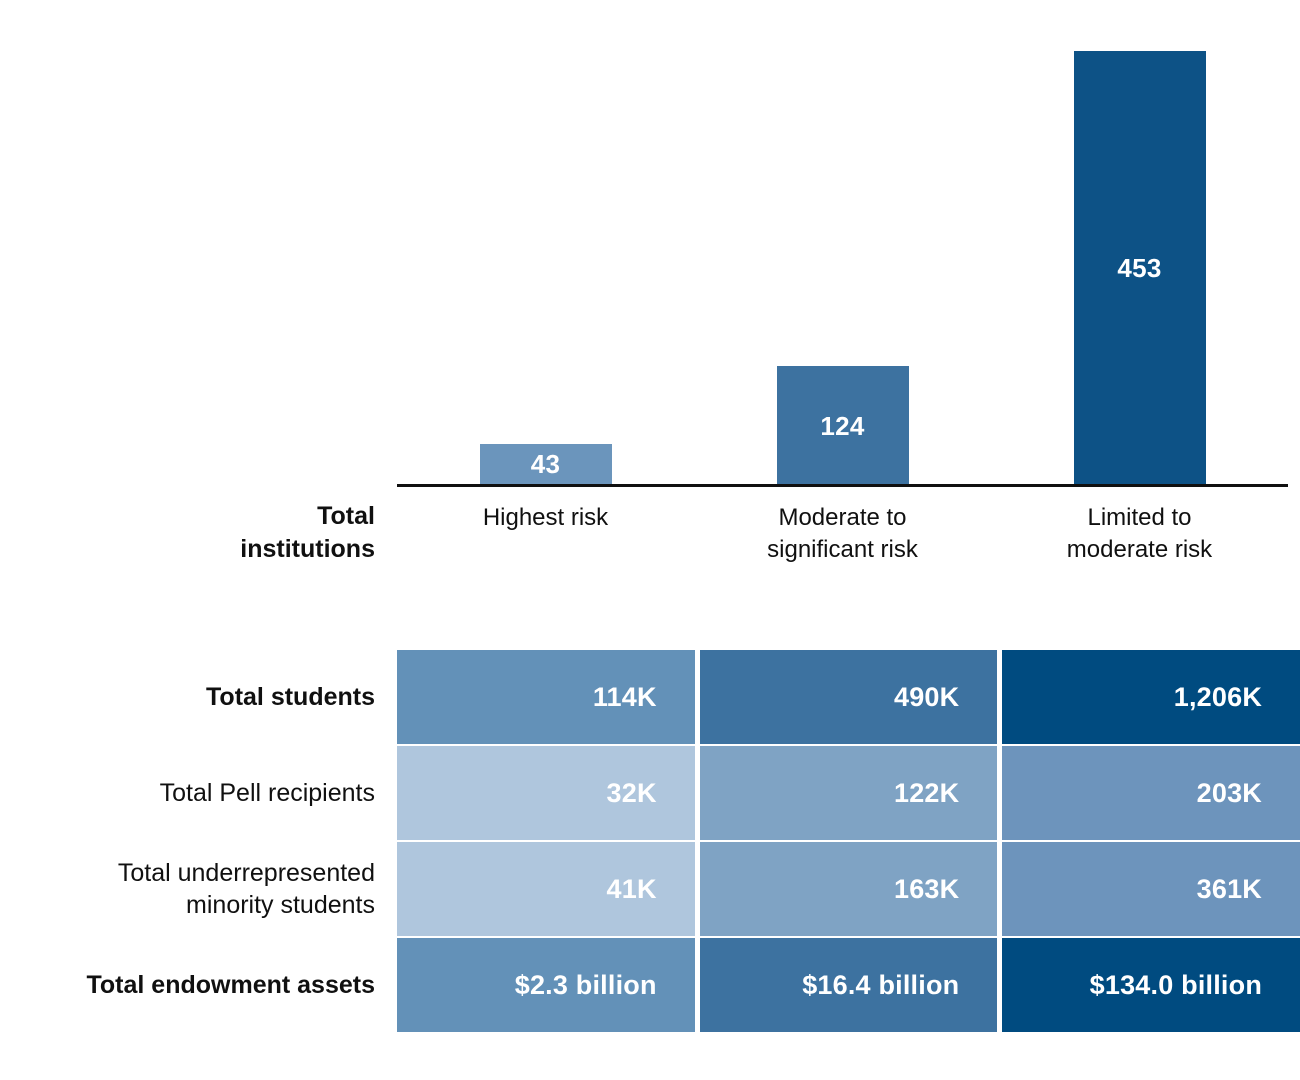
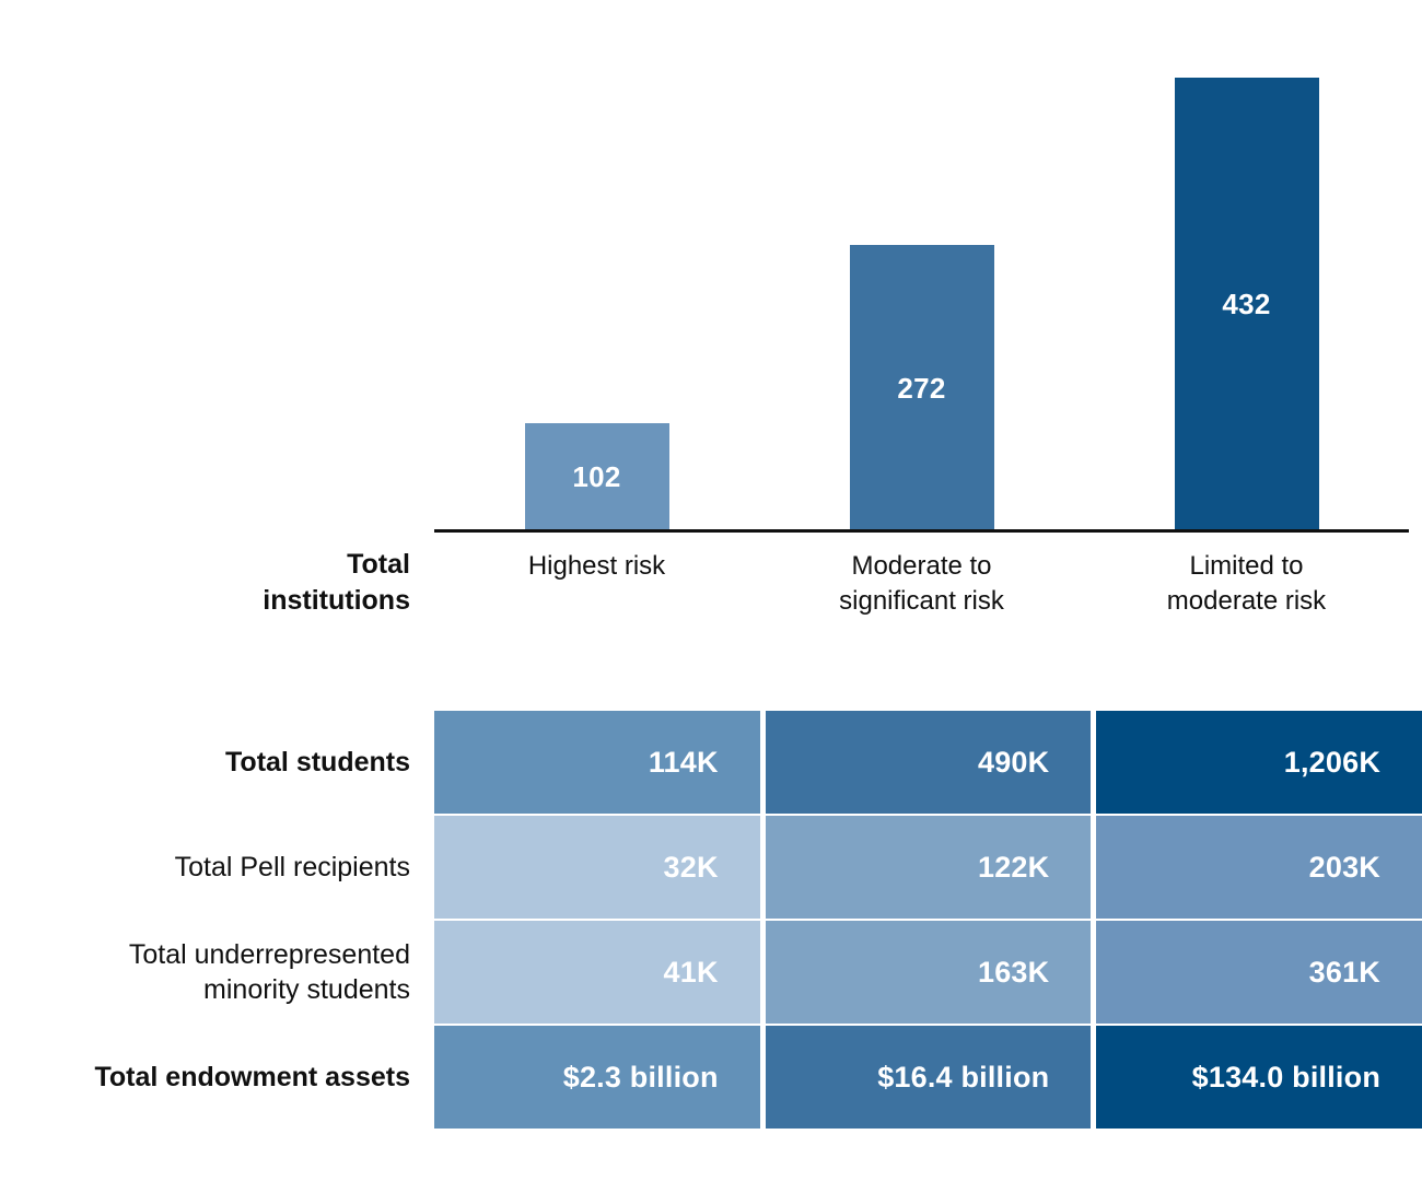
Highest risk: 43 -> 102
Moderate to significant risk: 124 -> 272
Limited to moderate risk: 453 -> 432
